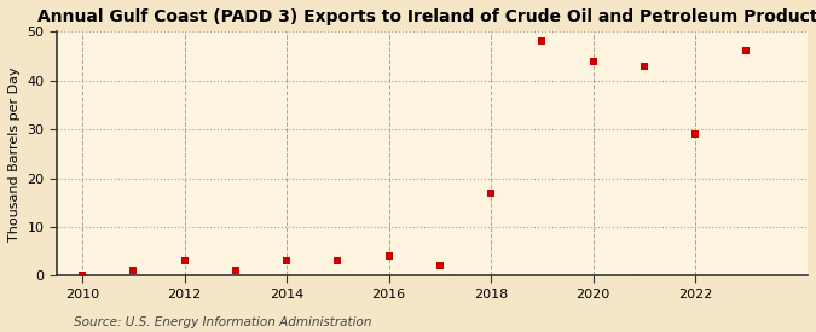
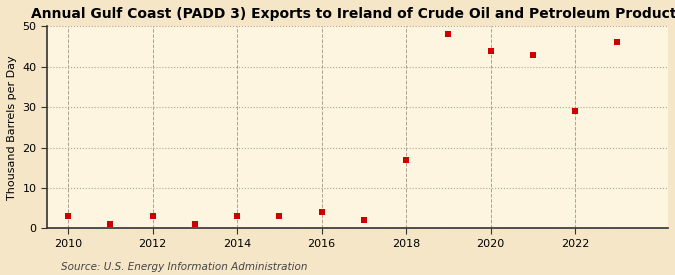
2010: 0.1 -> 3.0
